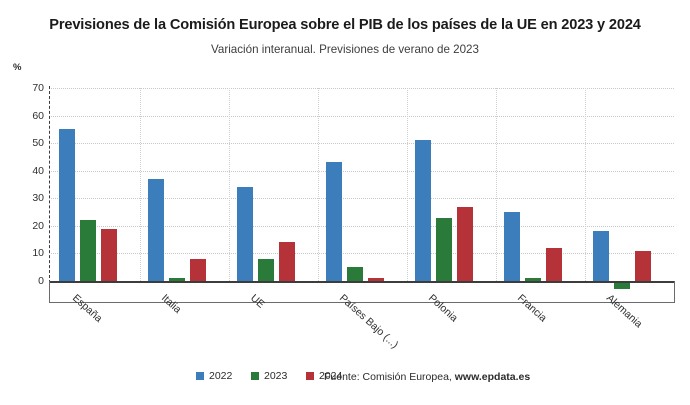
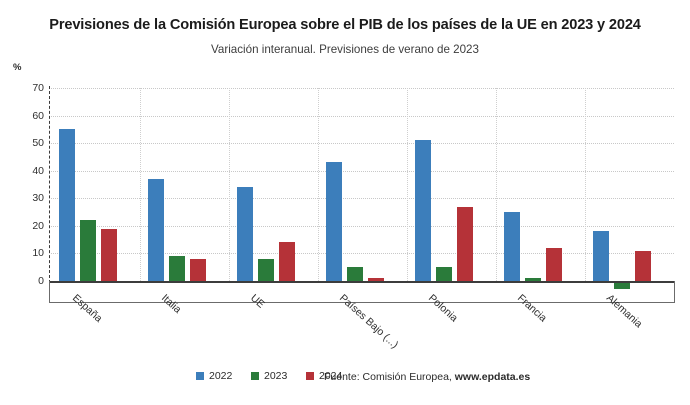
2023/Italia: 1 -> 9
2023/Polonia: 23 -> 5
